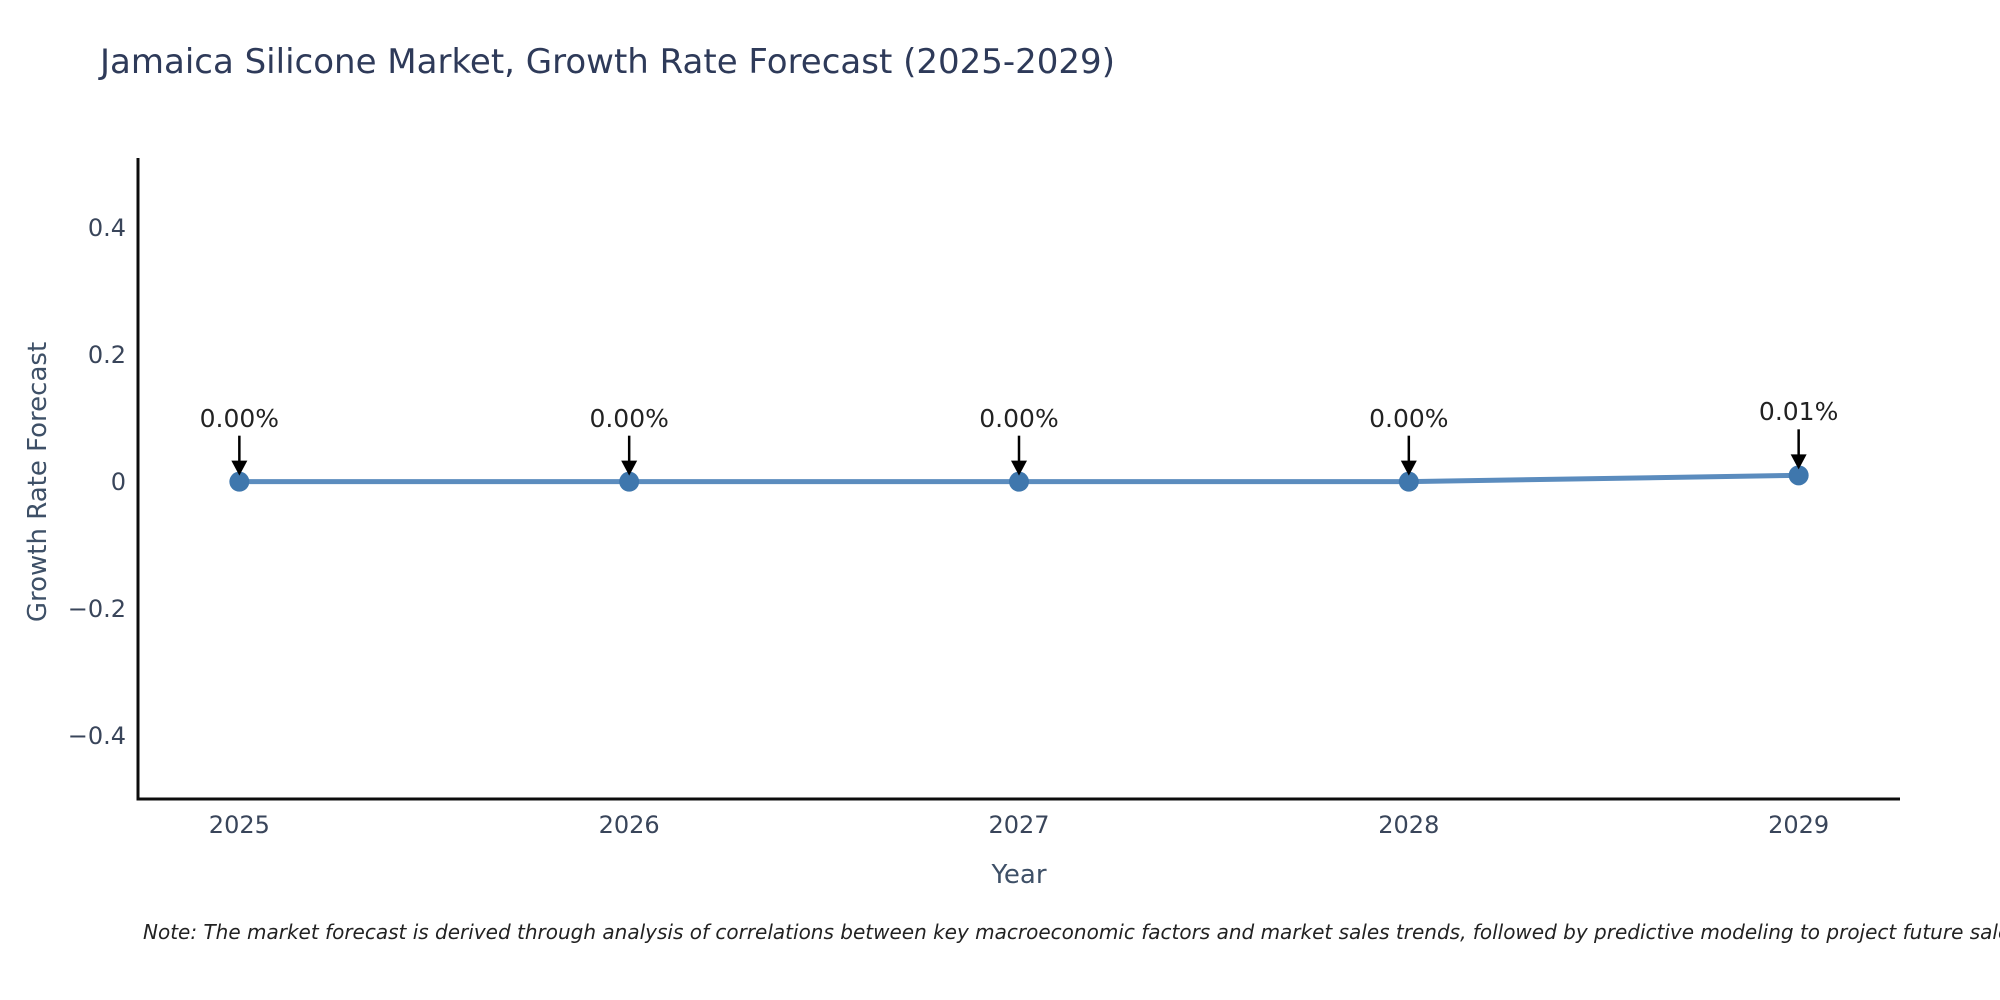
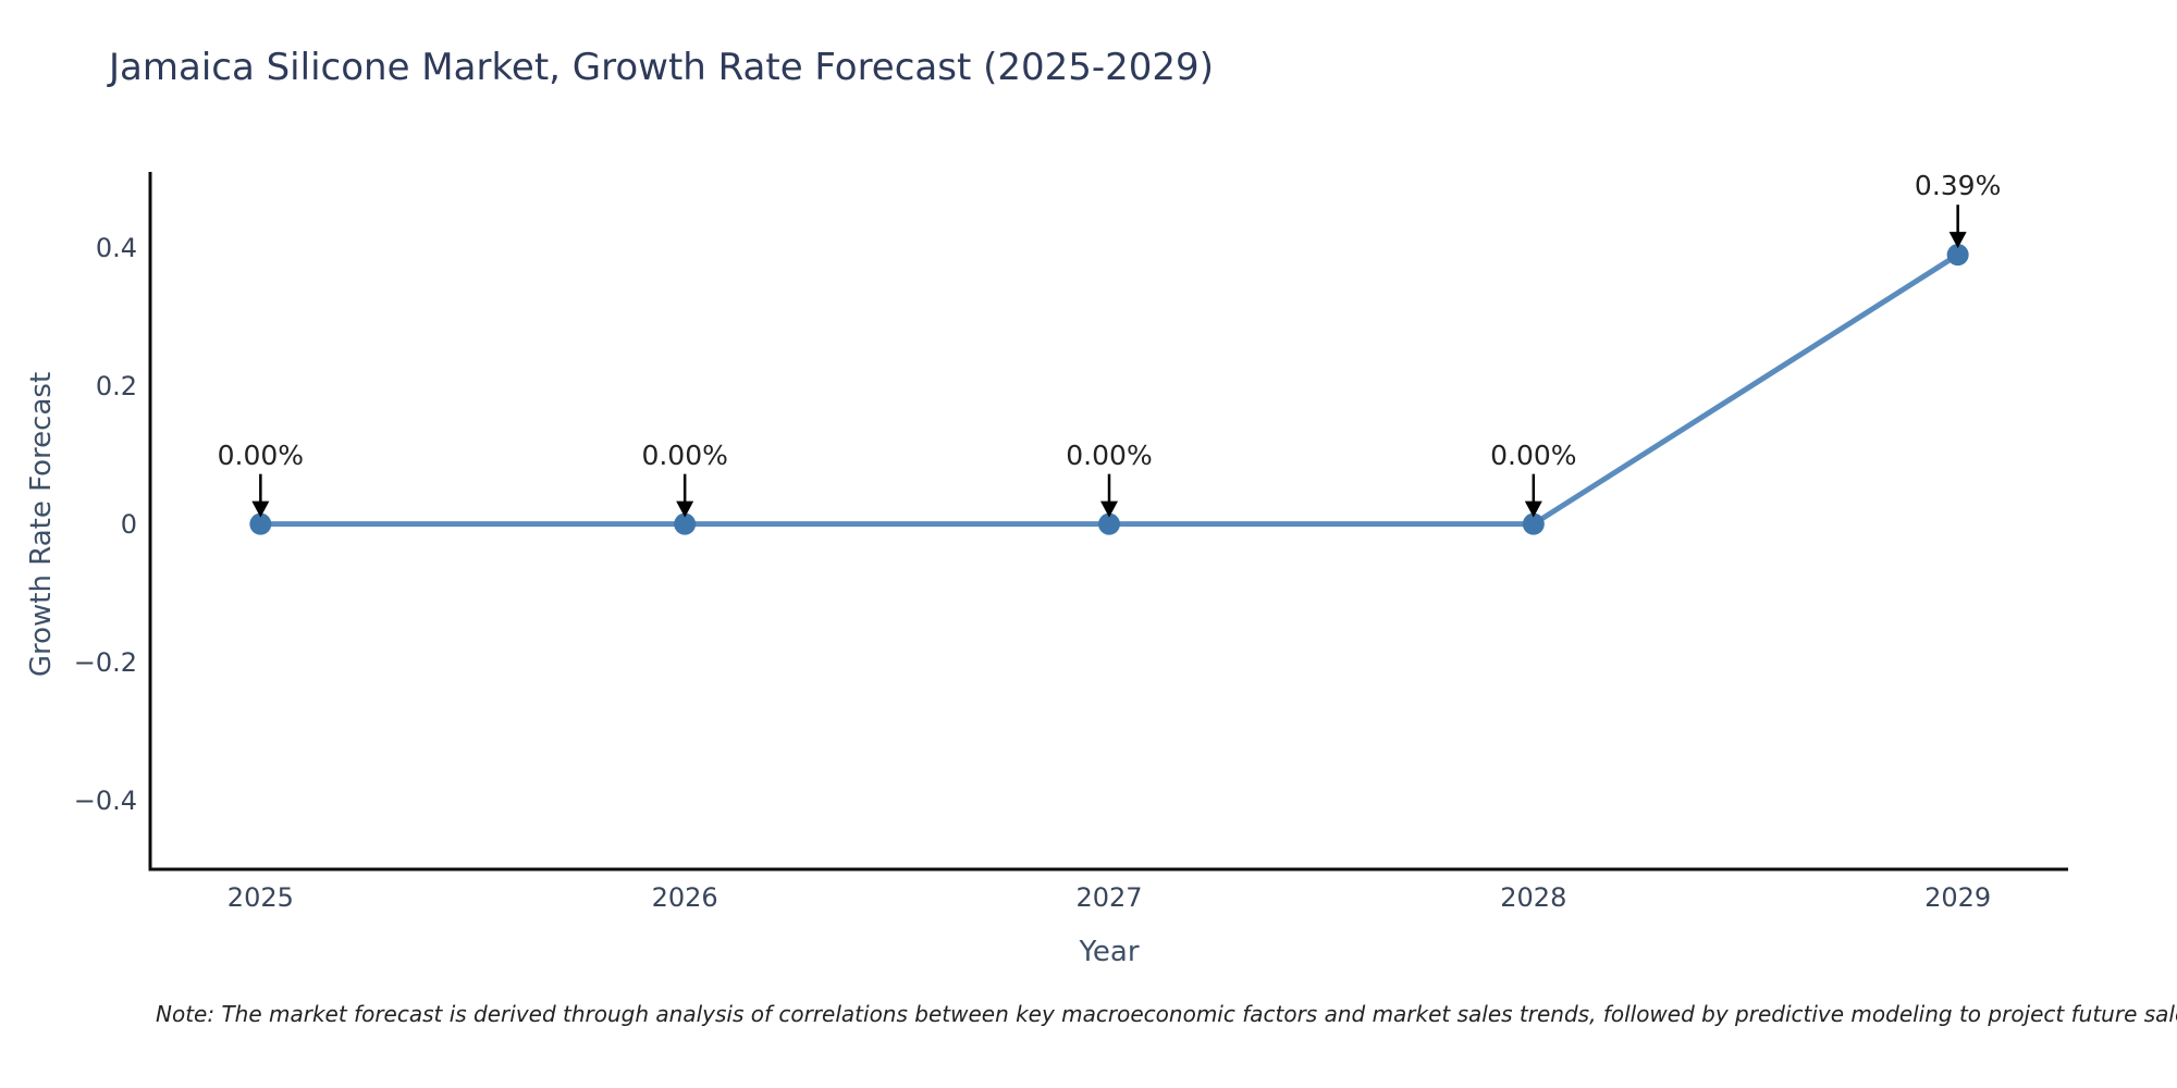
2029: 0.01% -> 0.39%
